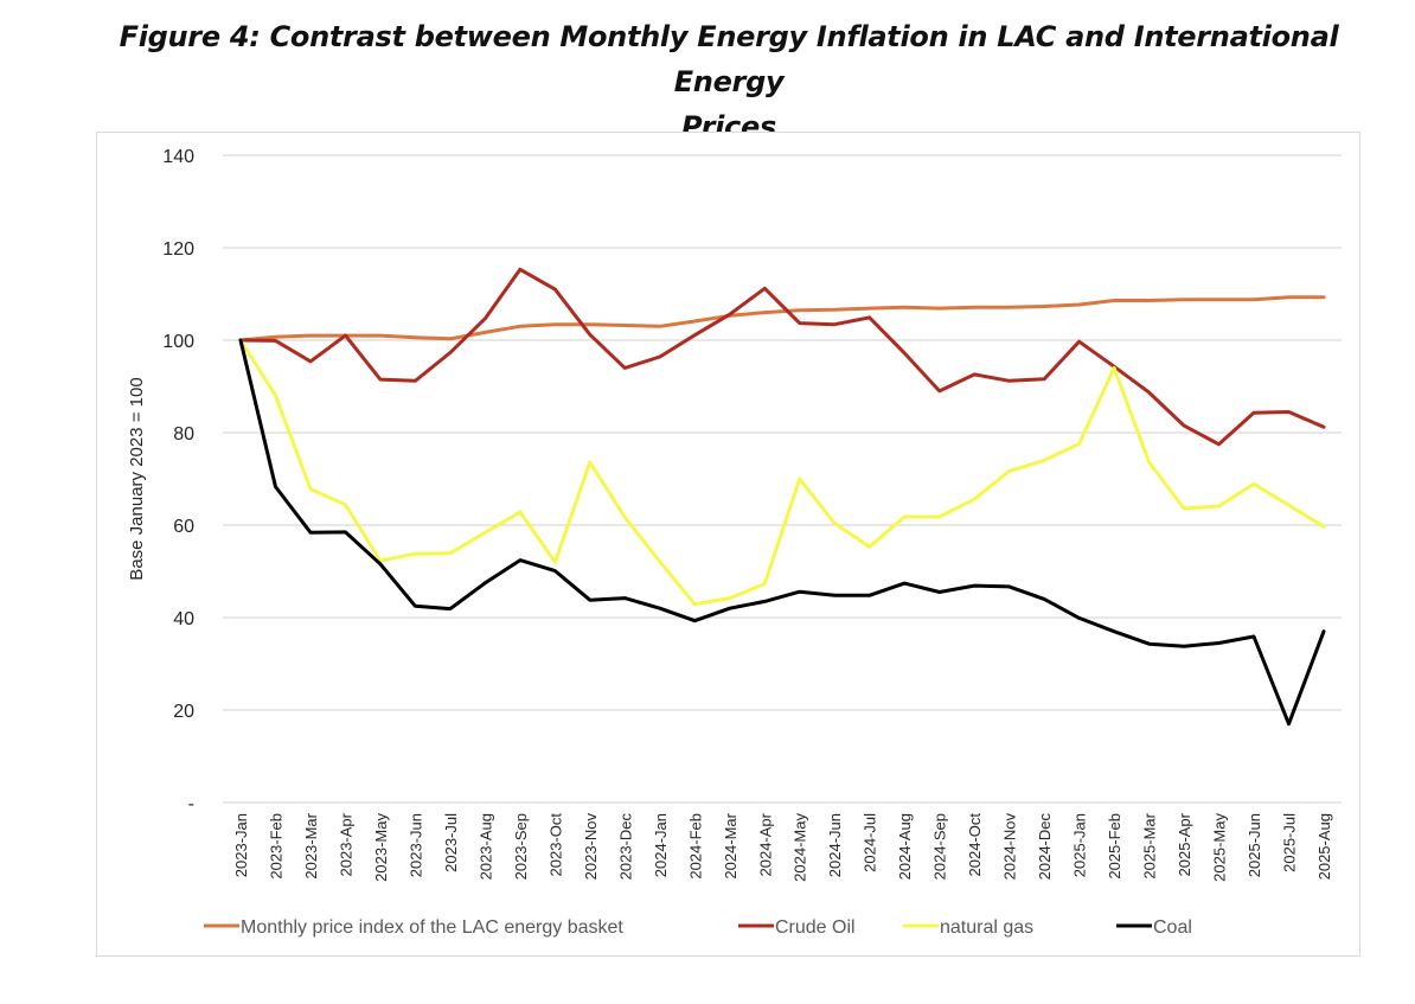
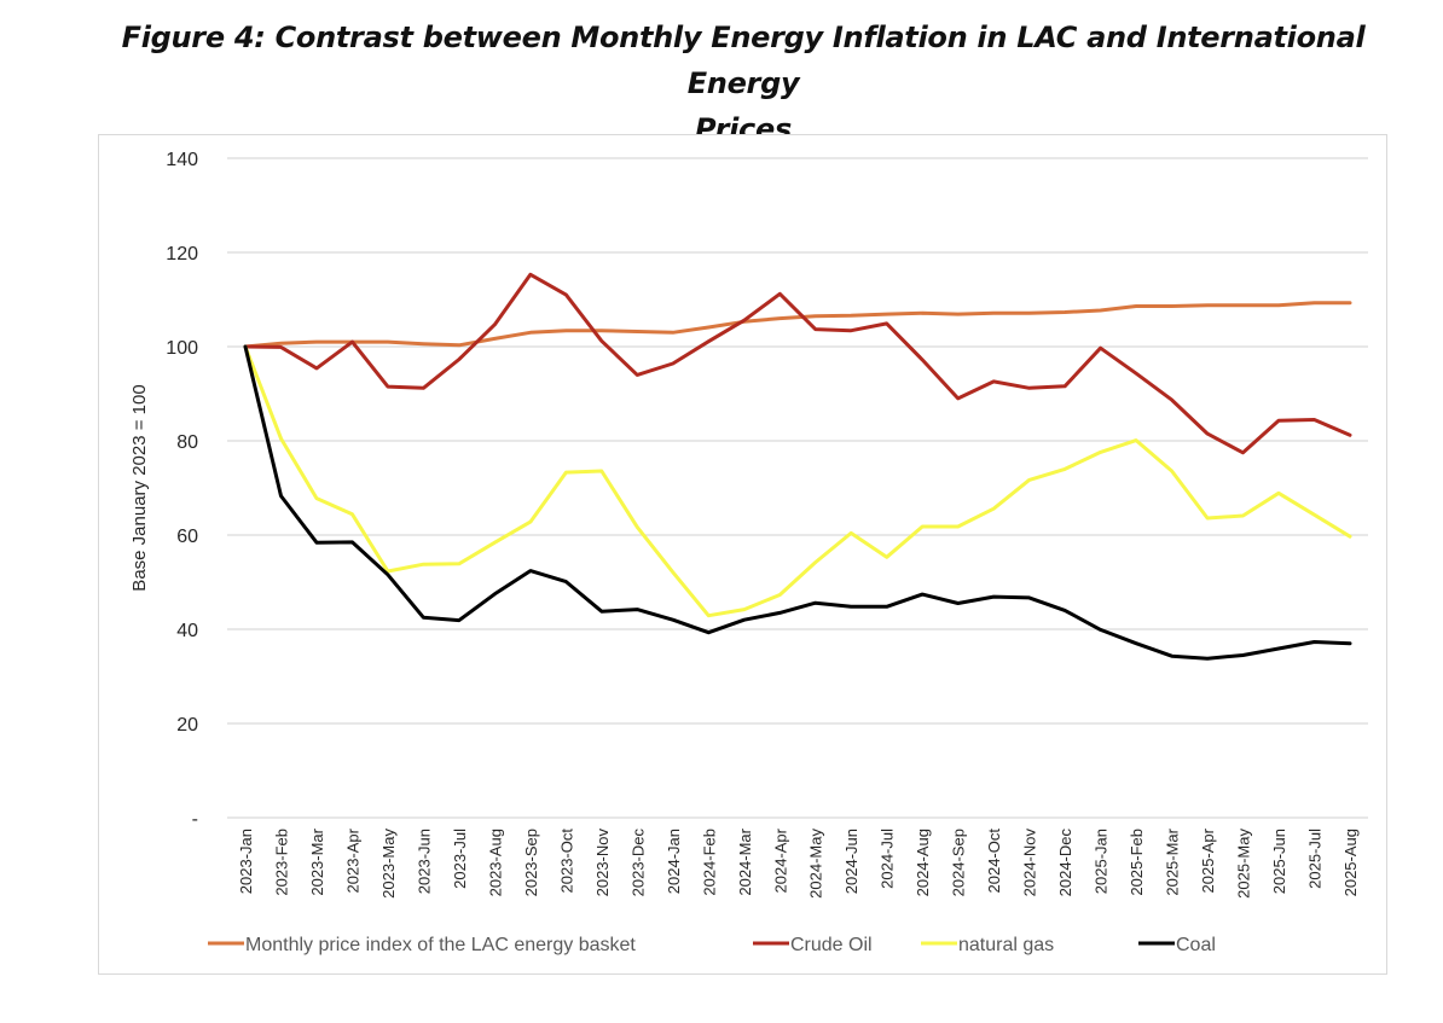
natural gas/2023-Feb: 88 -> 80
natural gas/2023-Oct: 52 -> 73
natural gas/2024-May: 70 -> 54
natural gas/2025-Feb: 94 -> 80
Coal/2025-Jul: 17 -> 37
